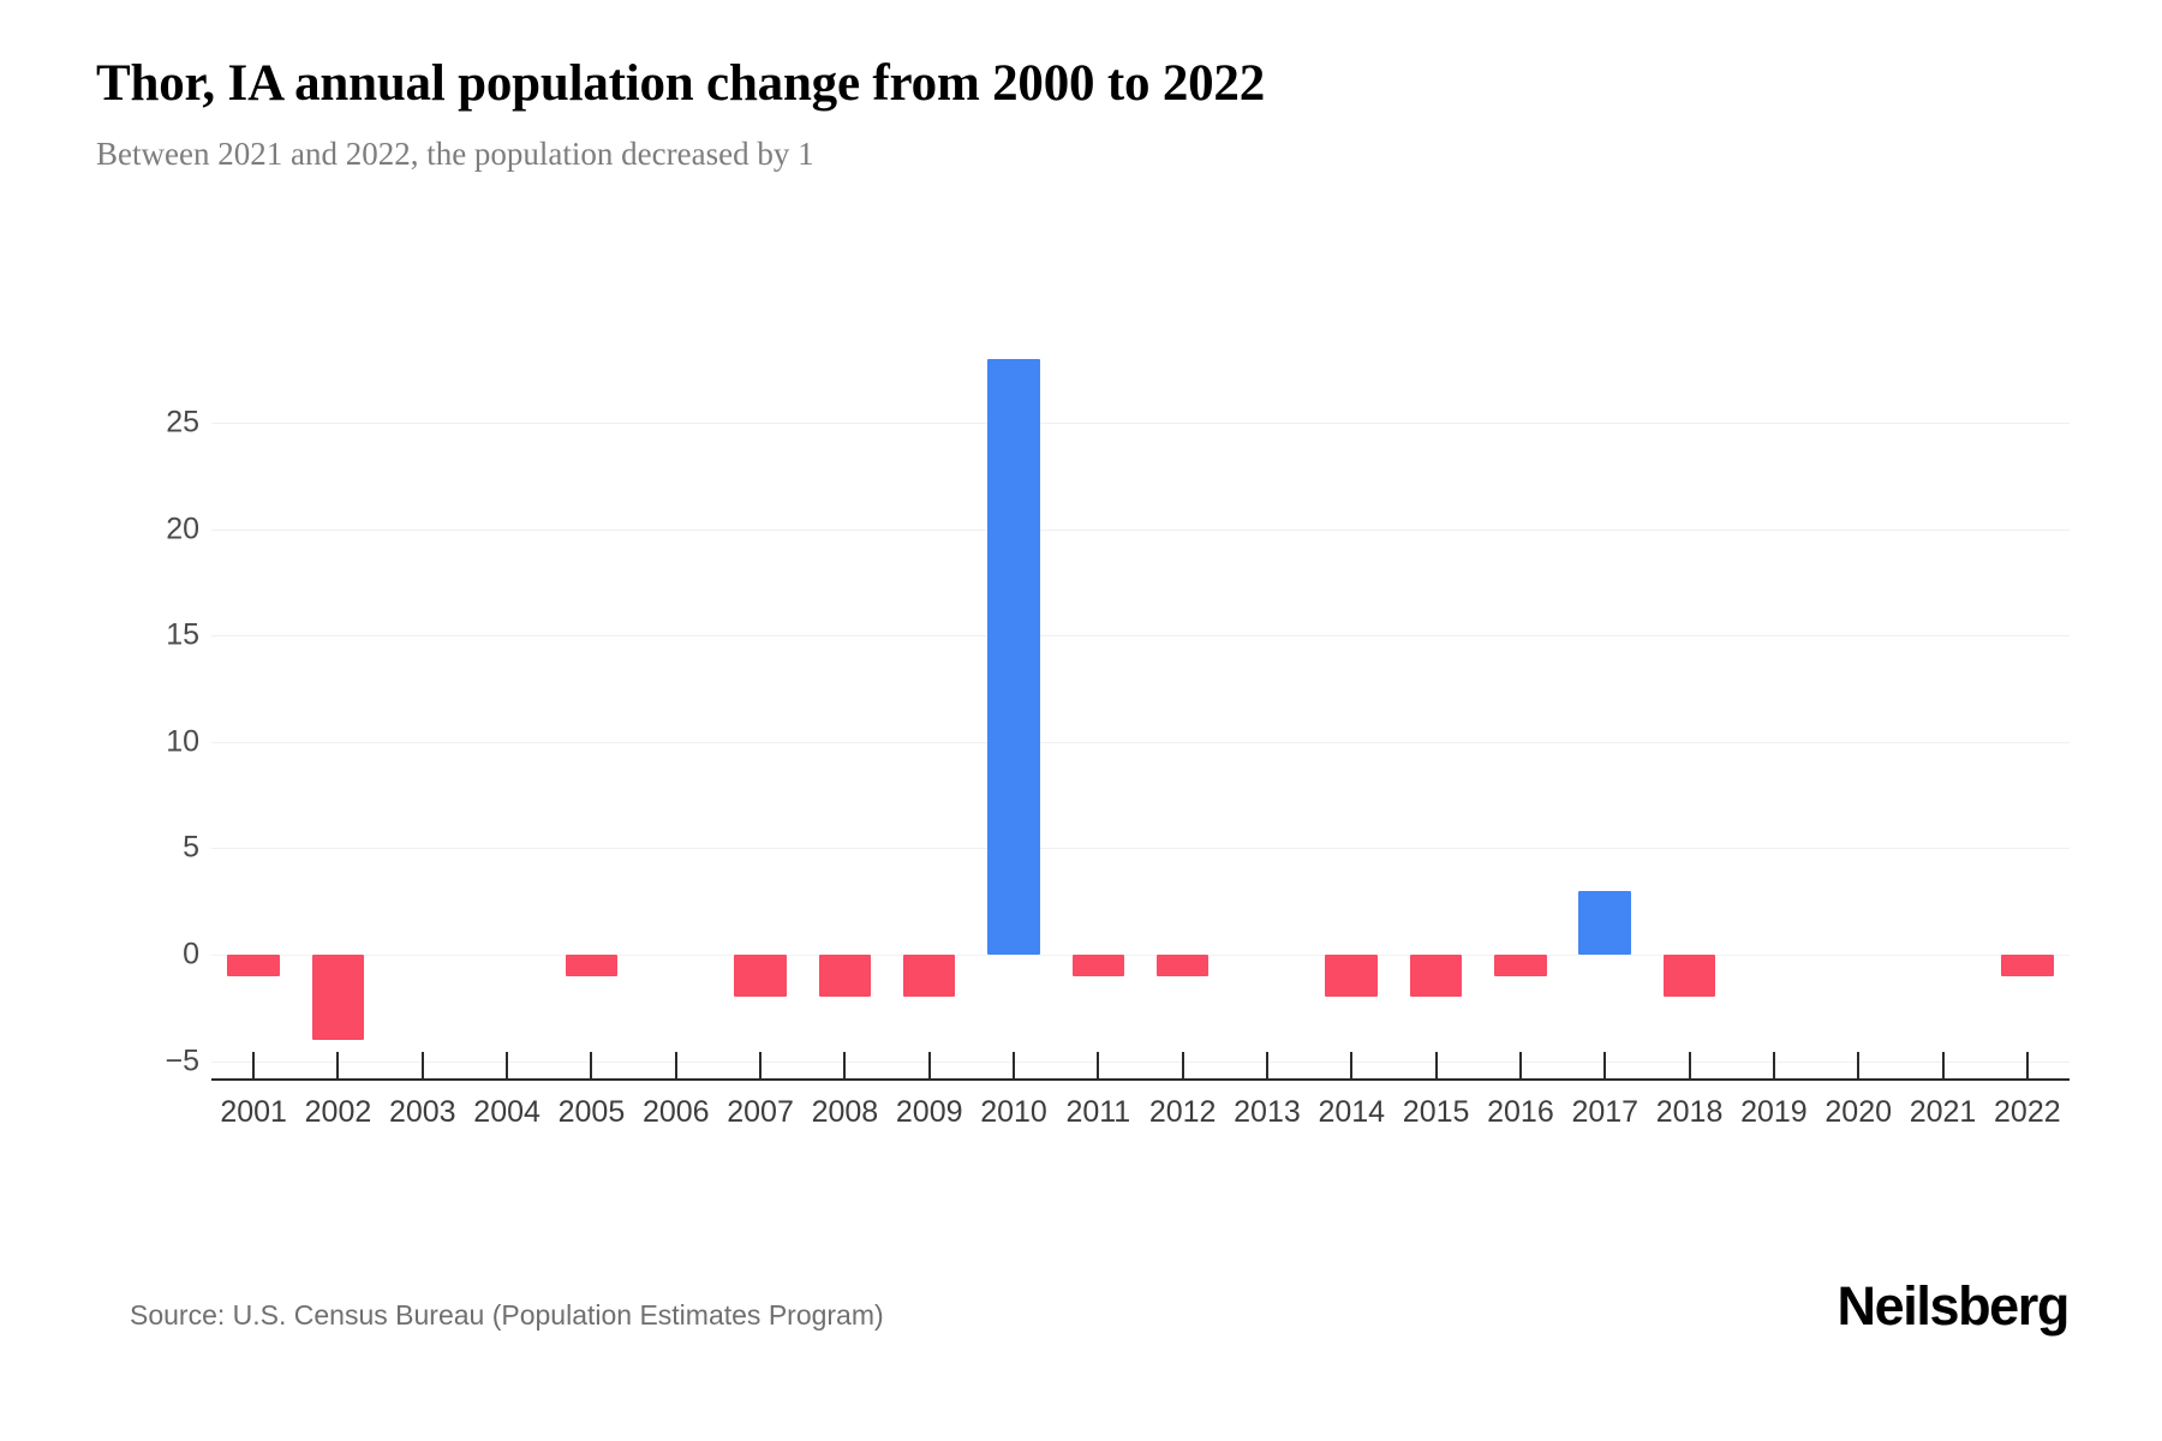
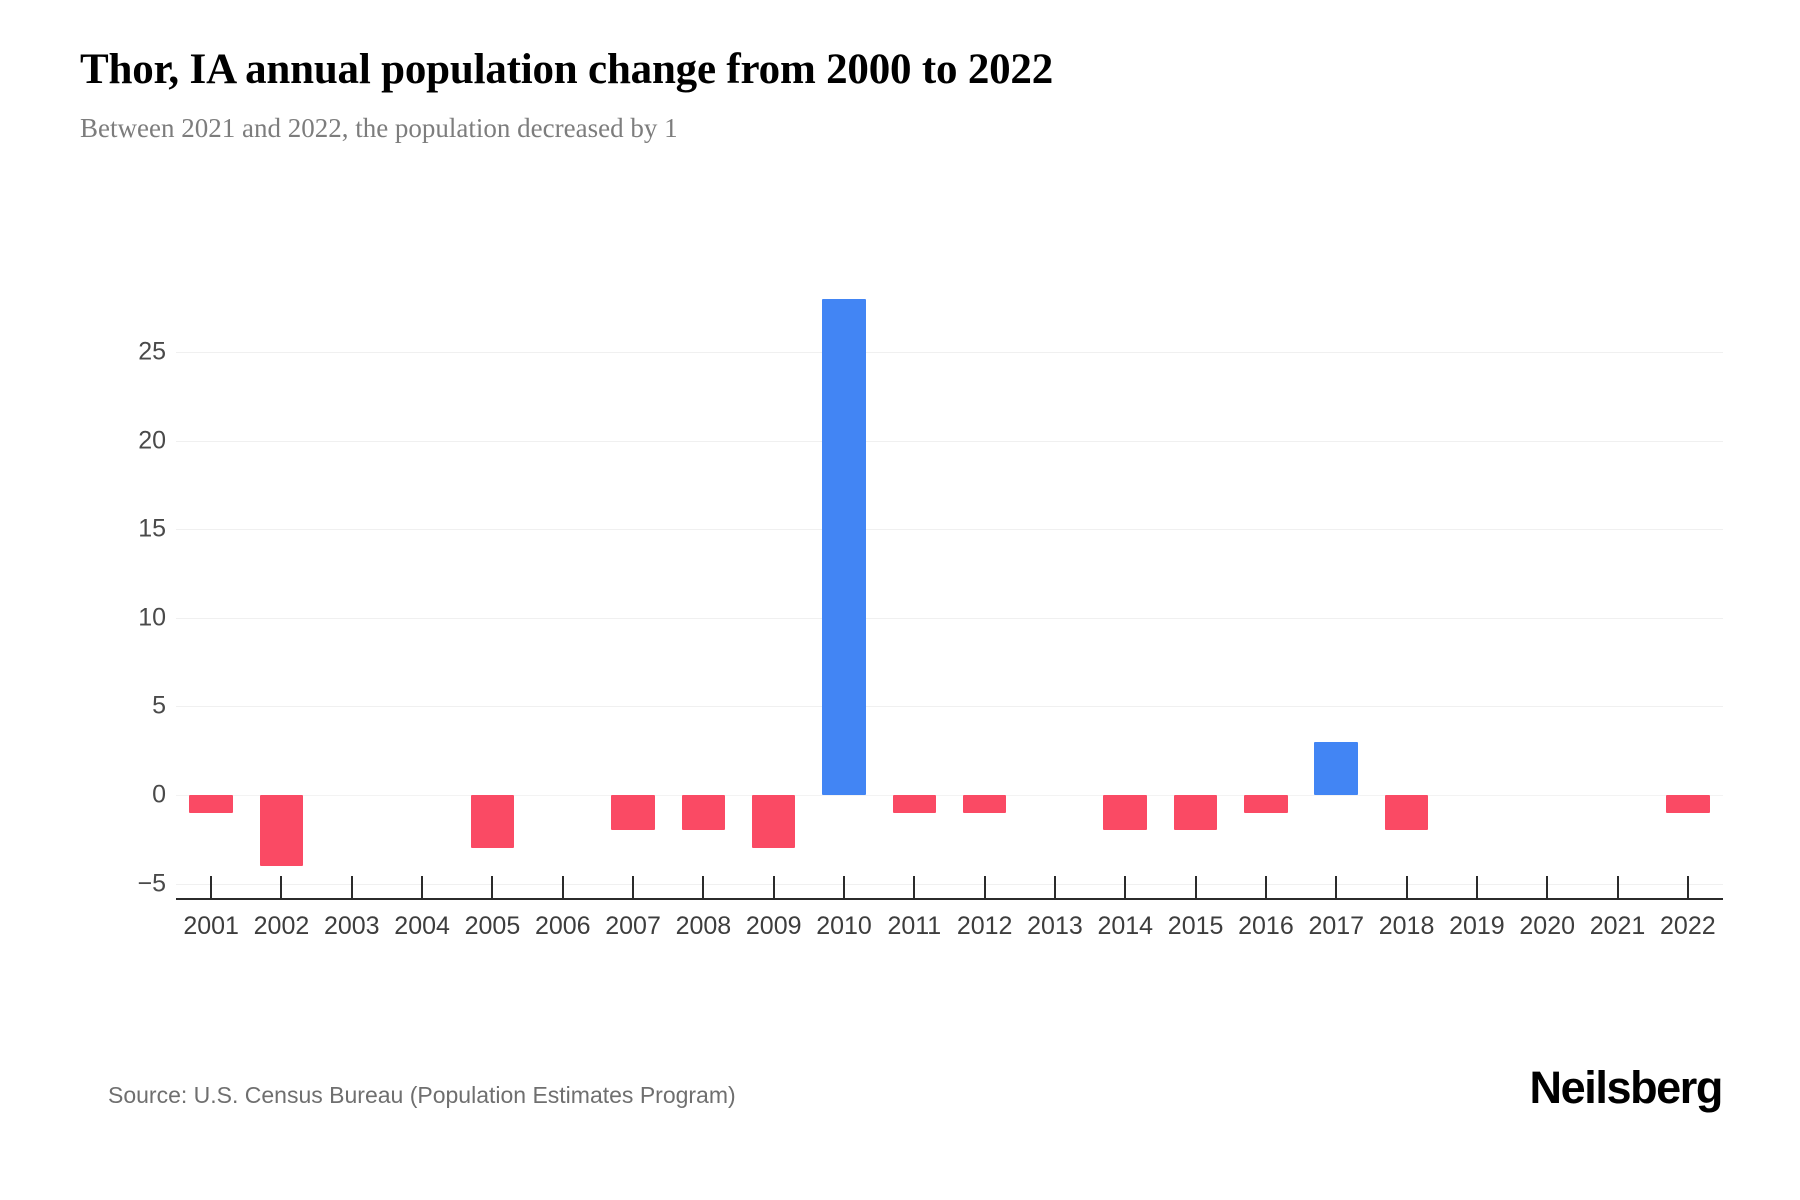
2005: -1 -> -3
2009: -2 -> -3
